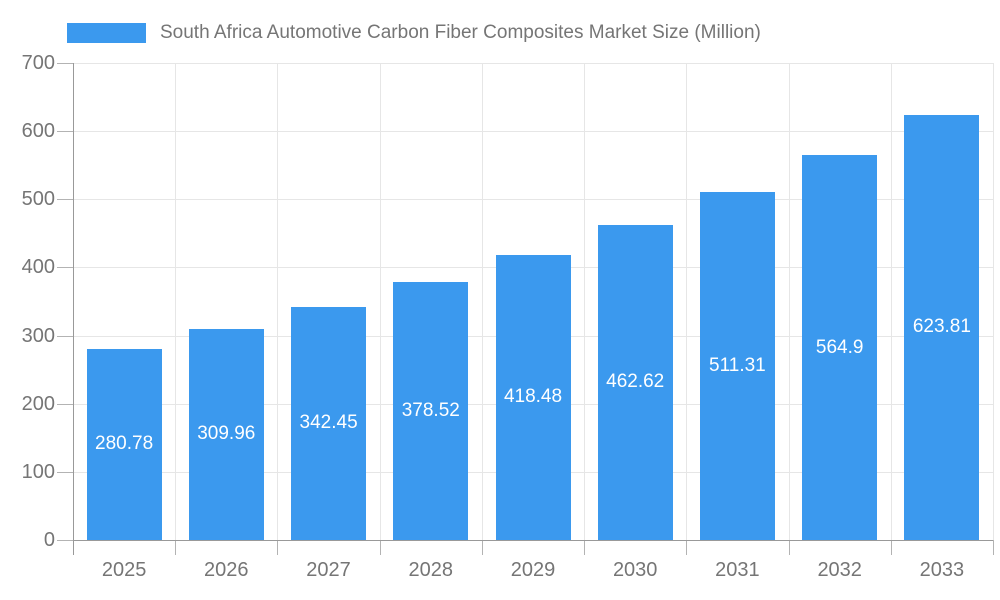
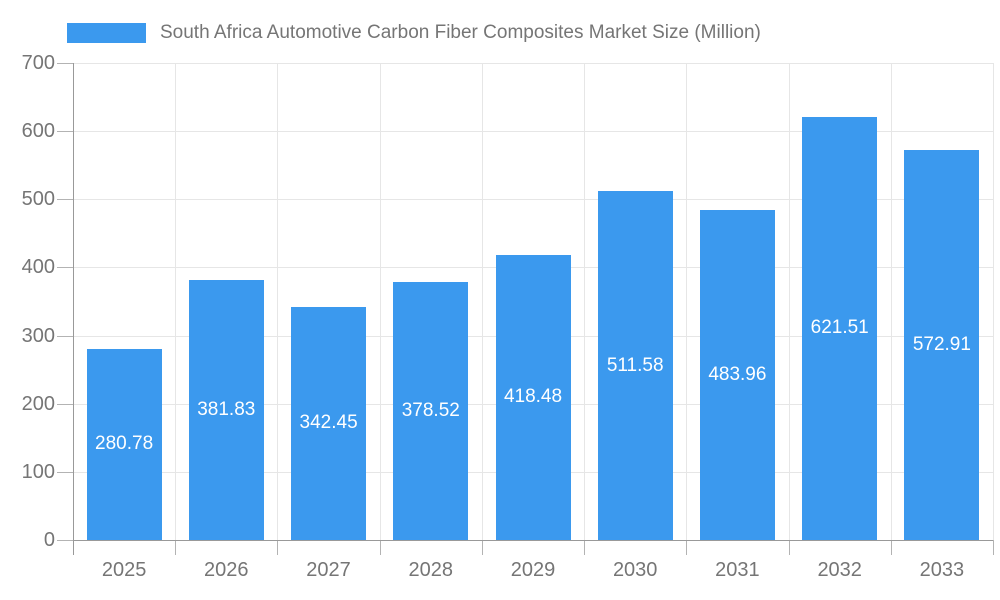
2026: 309.96 -> 381.83
2030: 462.62 -> 511.58
2031: 511.31 -> 483.96
2032: 564.9 -> 621.51
2033: 623.81 -> 572.91
